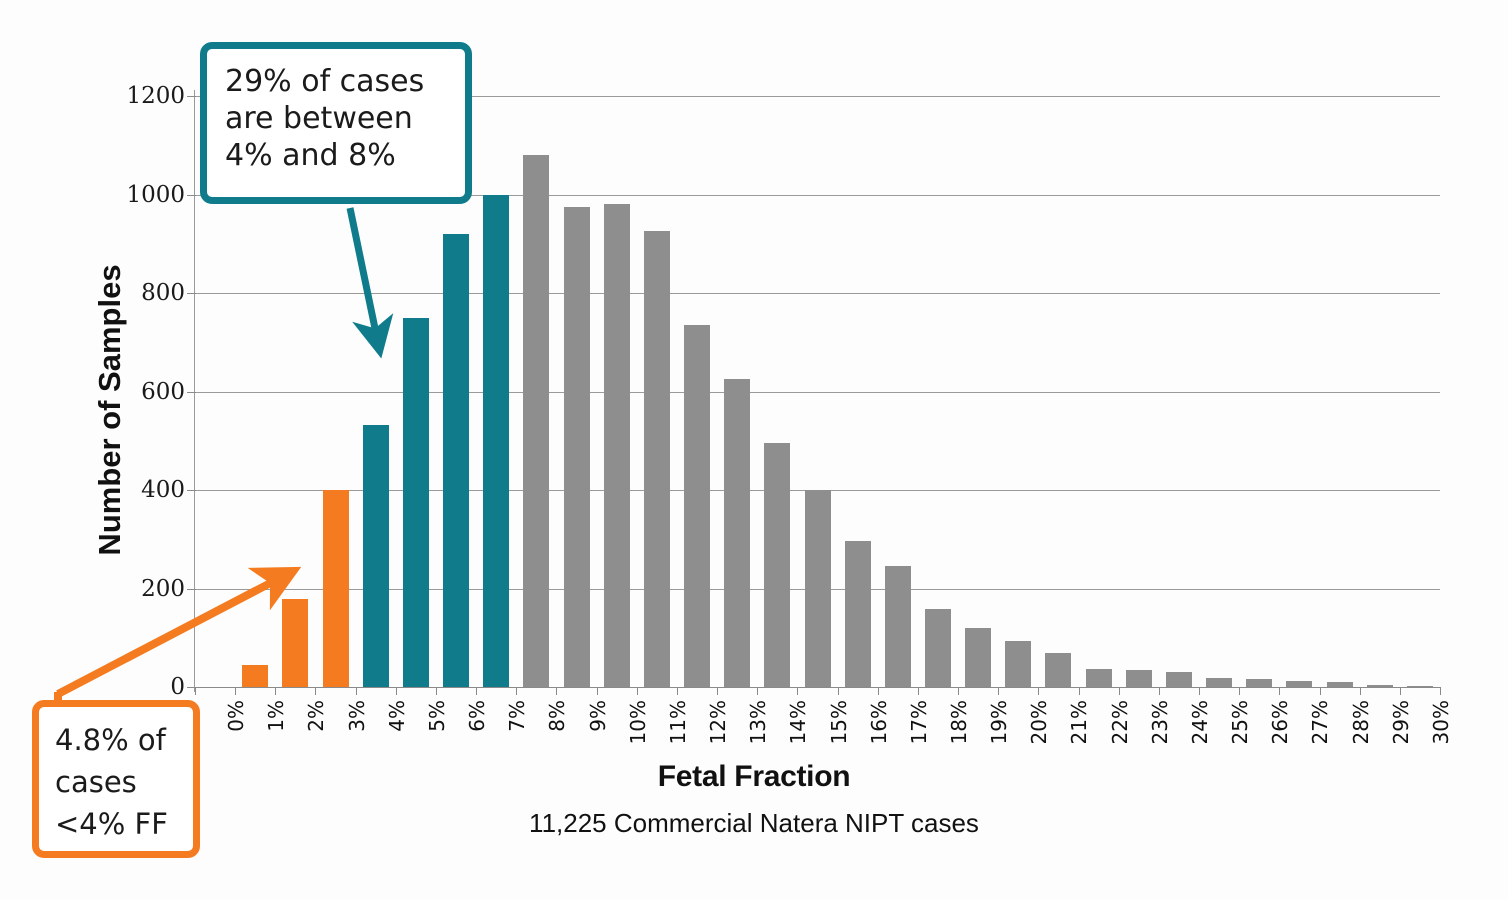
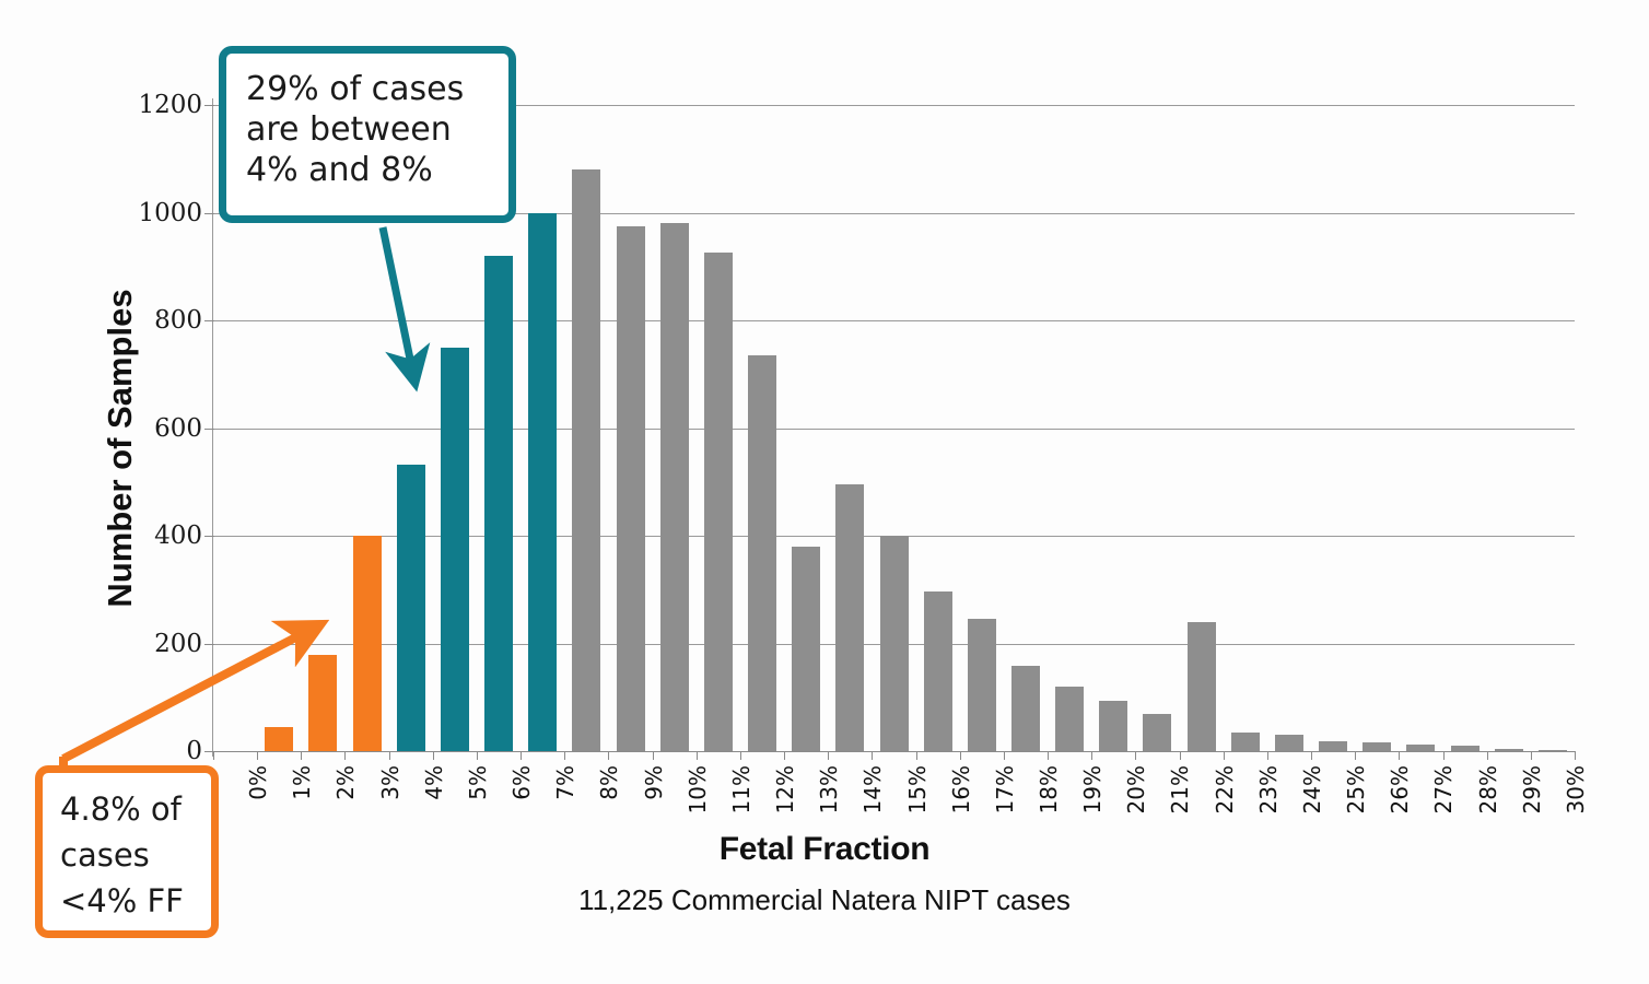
13%: 620 -> 380
22%: 40 -> 240
